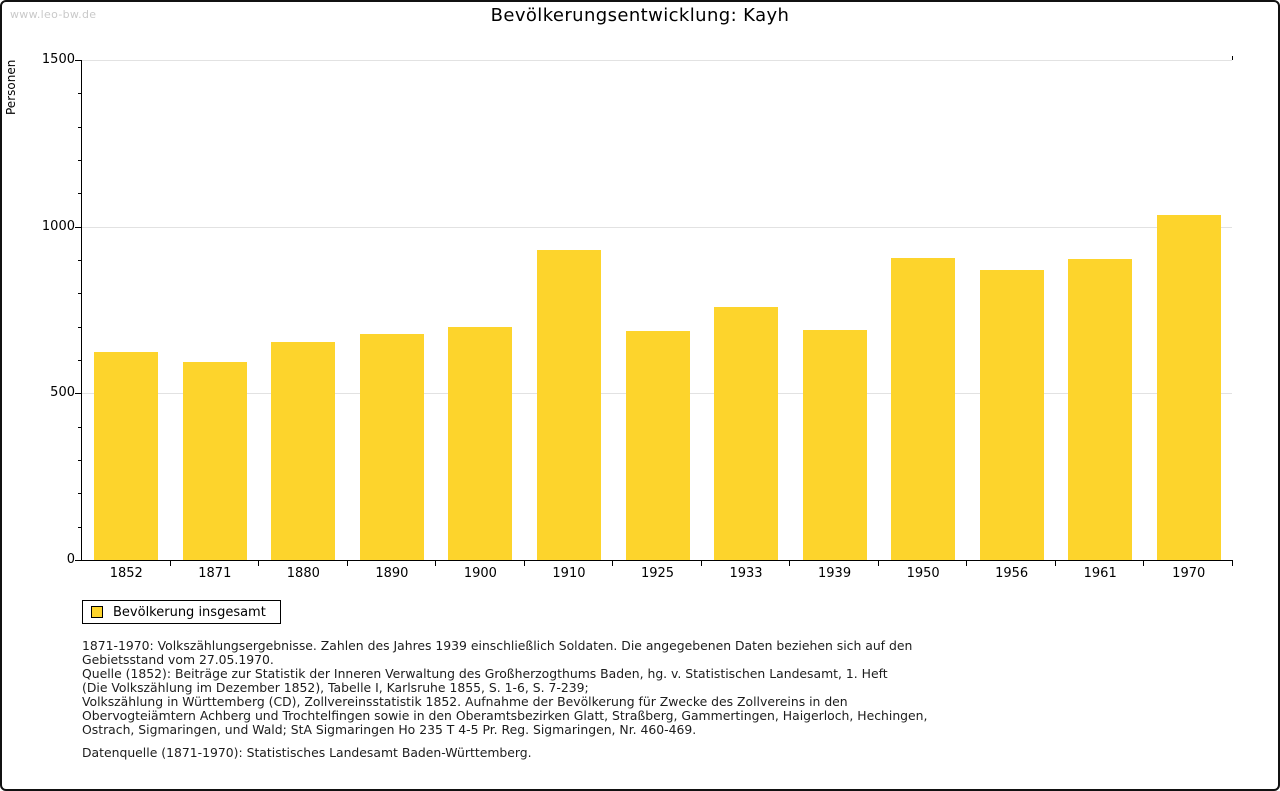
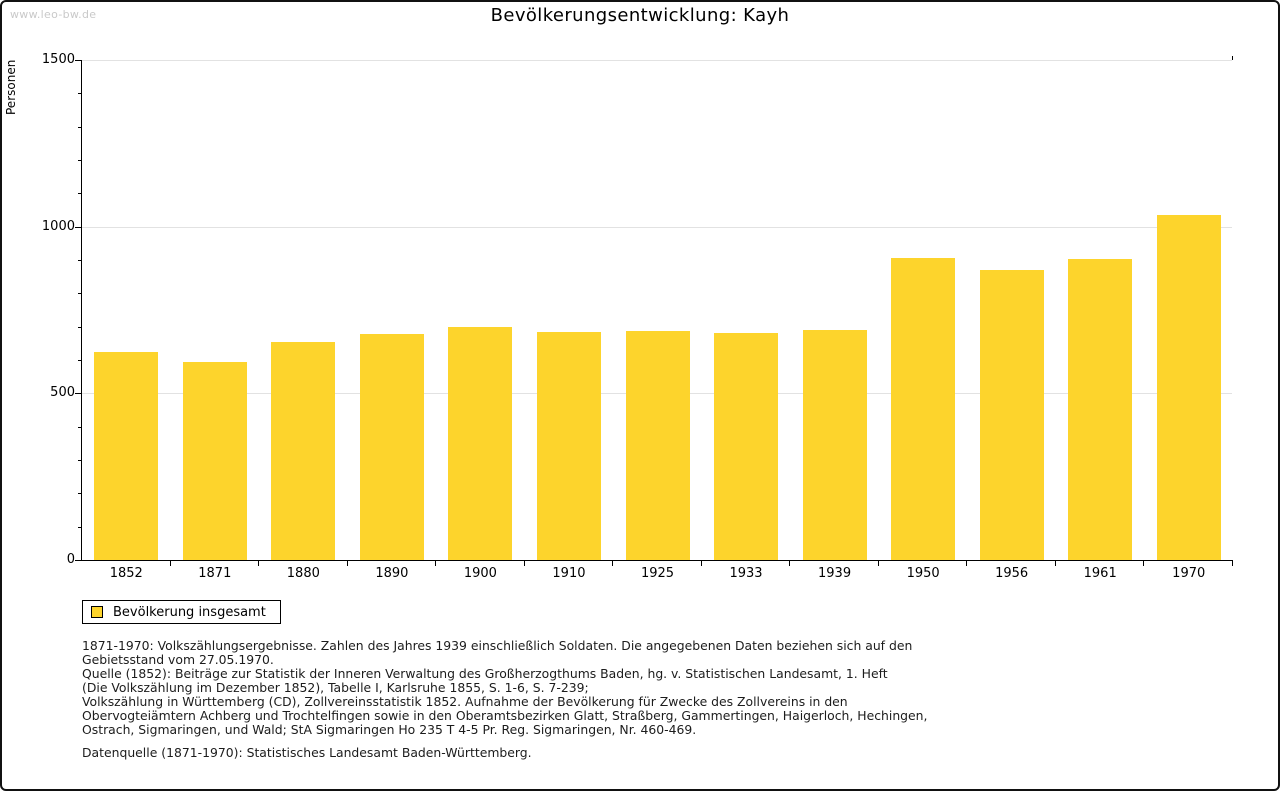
1910: 930 -> 680
1933: 760 -> 680
